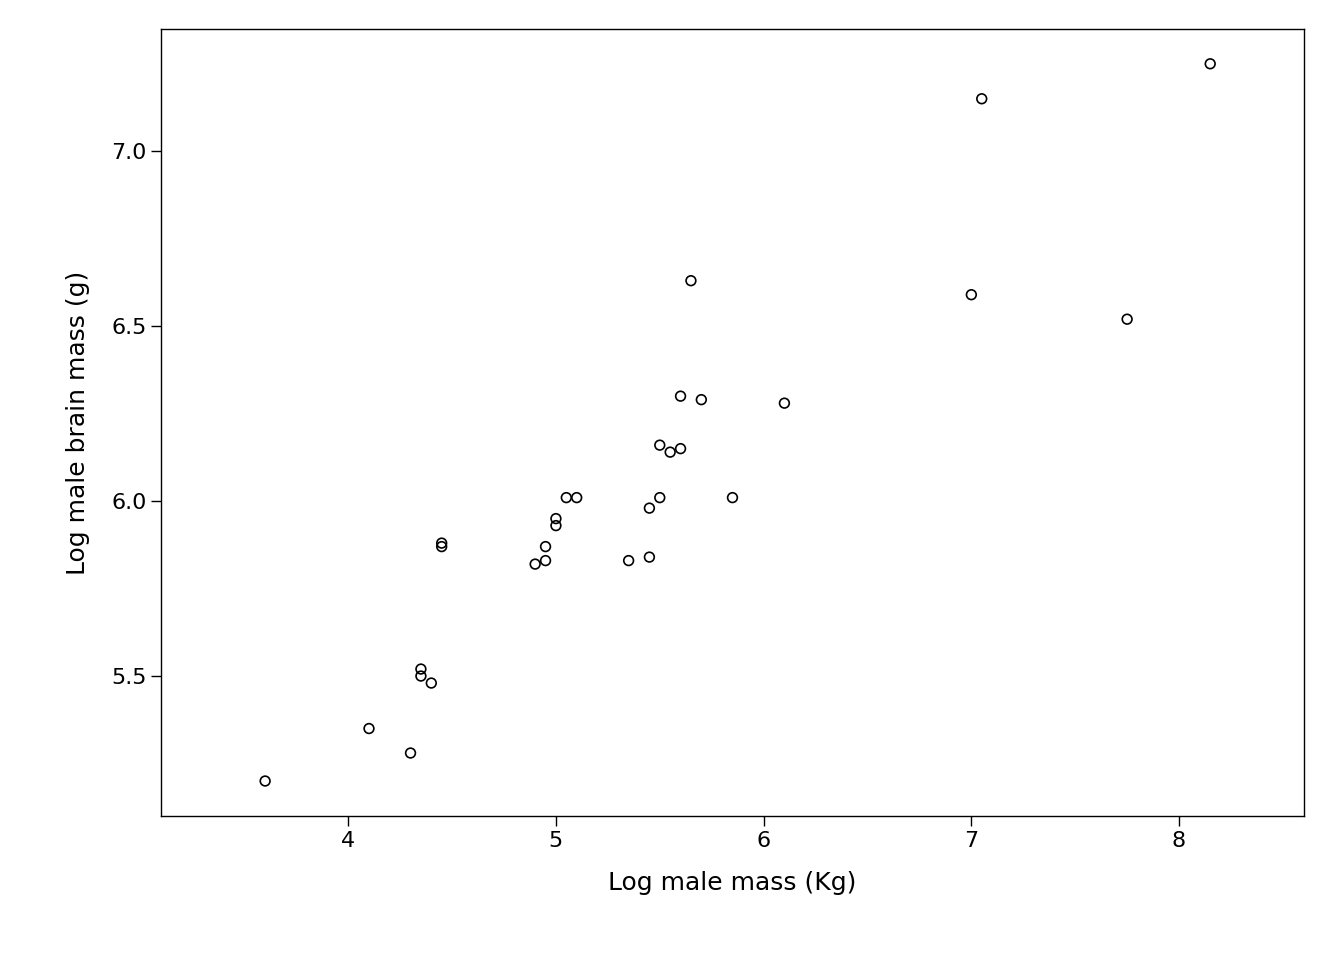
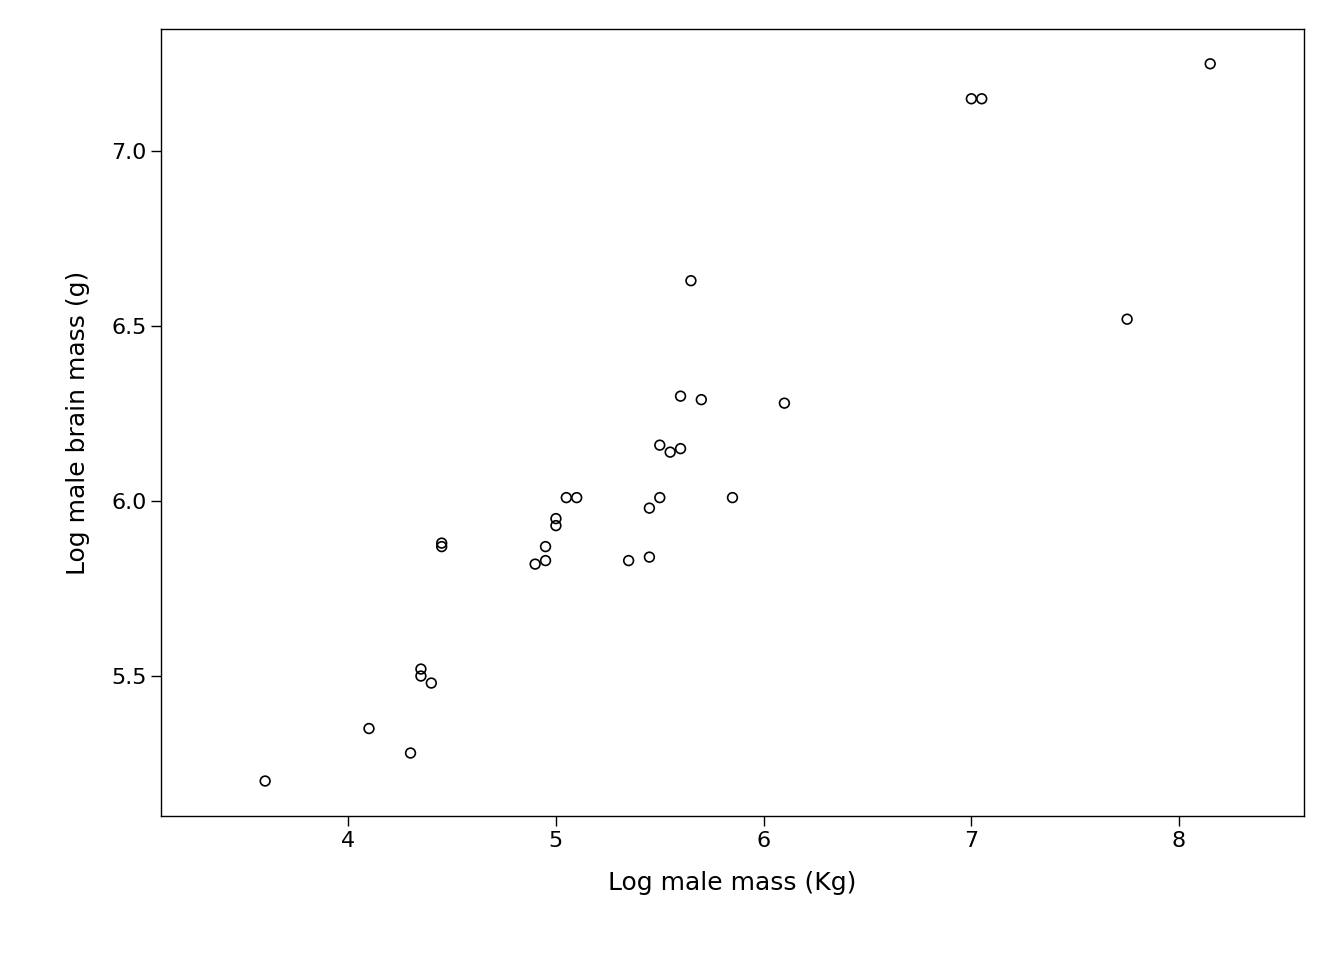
7: 6.59 -> 7.15
